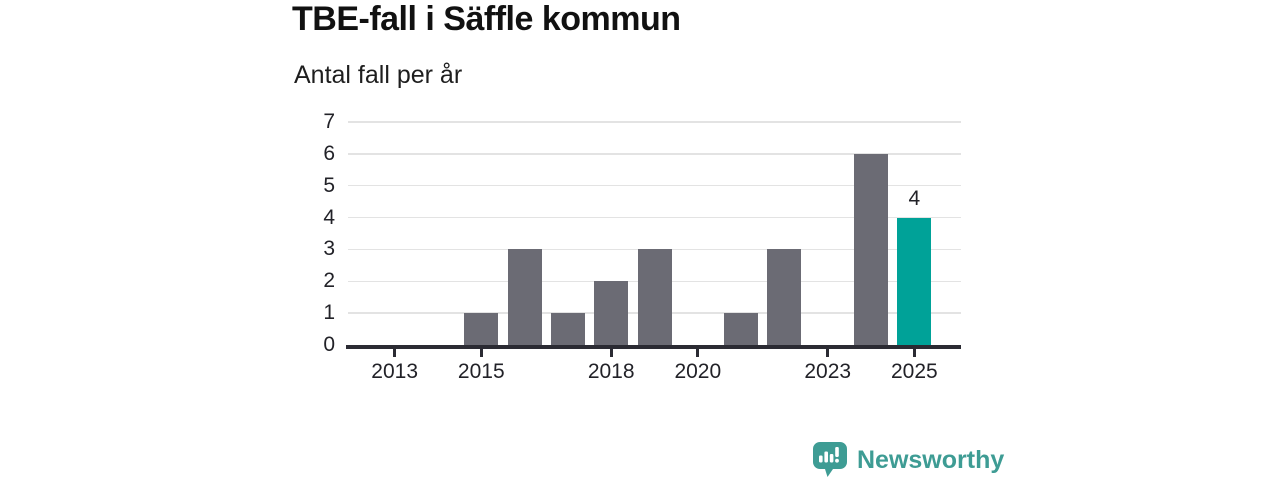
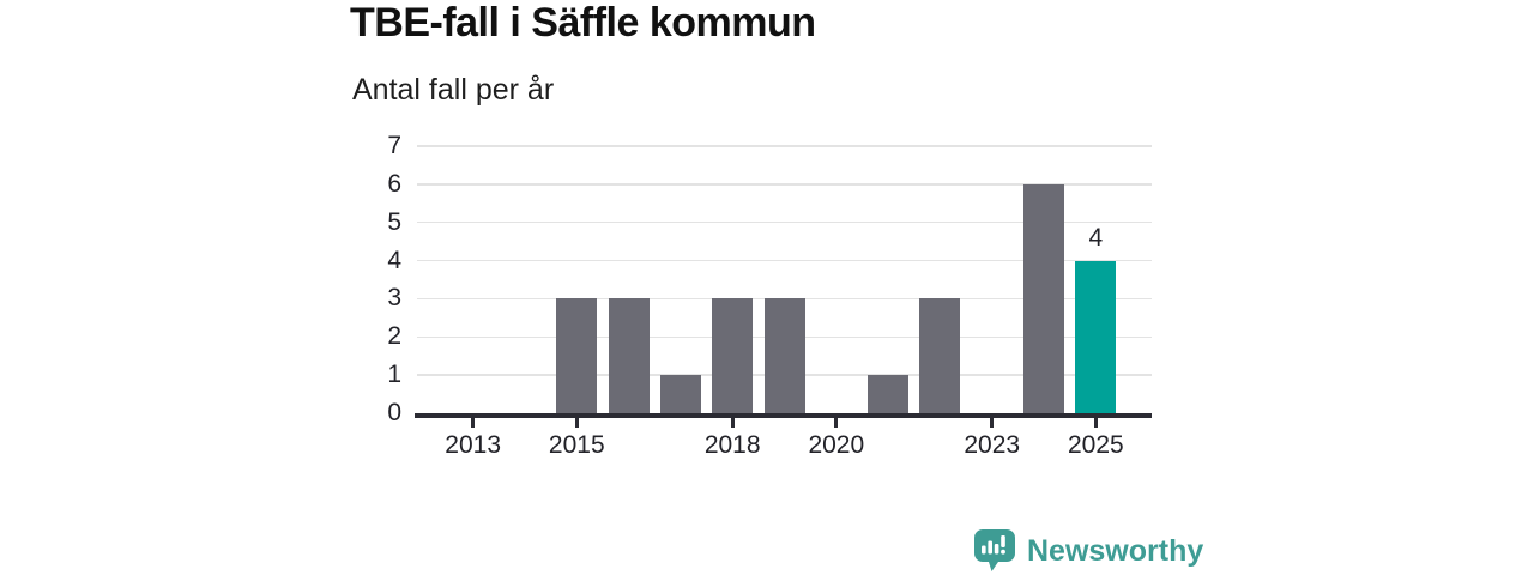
2015: 1 -> 3
2018: 2 -> 3
